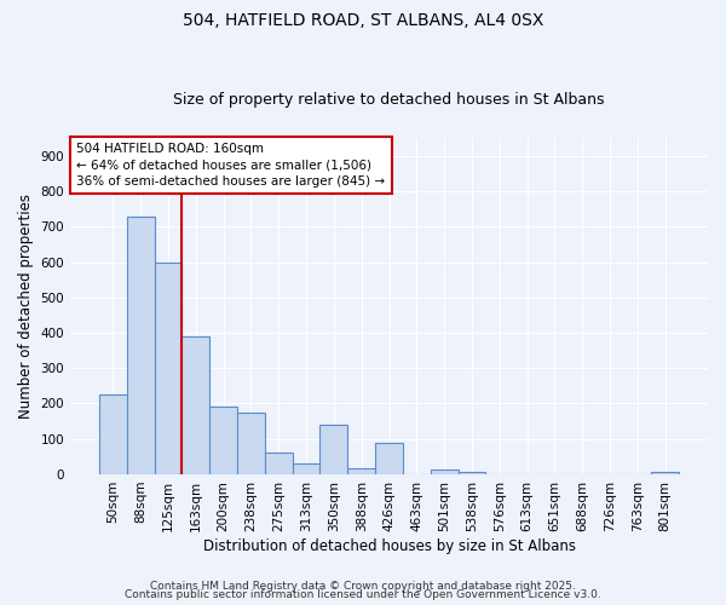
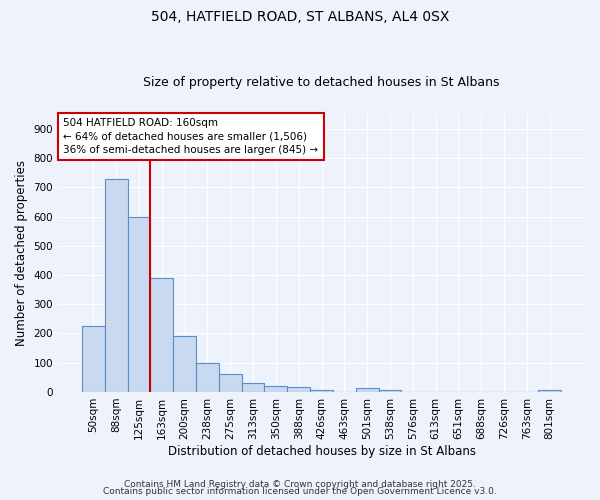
238sqm: 175 -> 100
350sqm: 140 -> 20
426sqm: 90 -> 5
